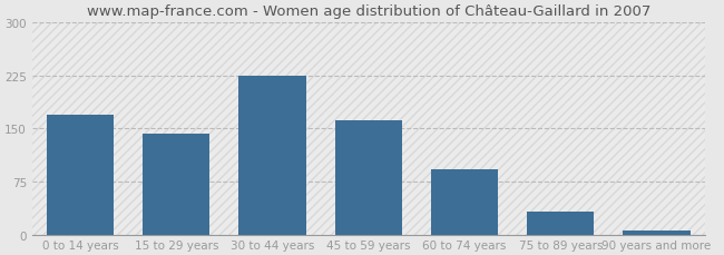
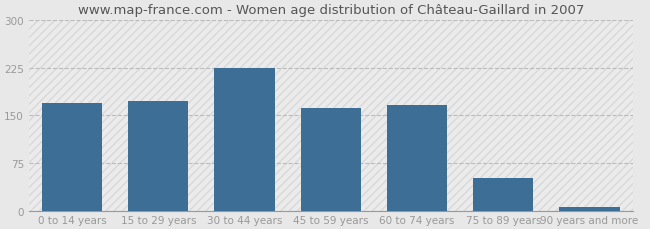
15 to 29 years: 142 -> 172
60 to 74 years: 92 -> 166
75 to 89 years: 33 -> 52
